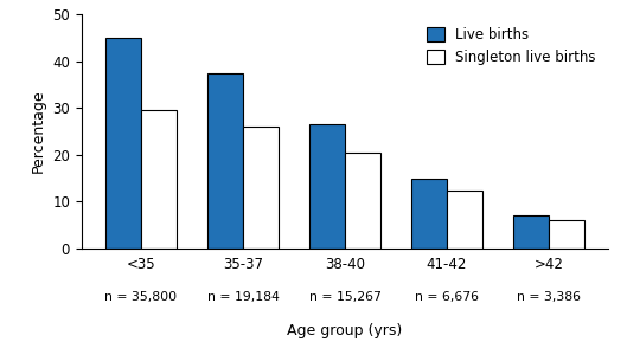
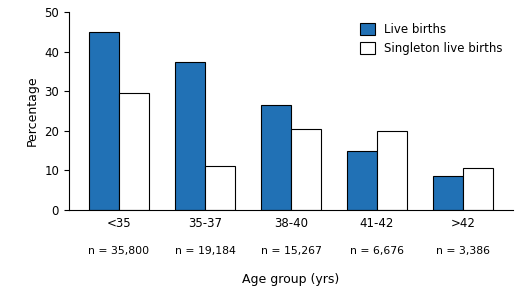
Singleton live births/35-37: 26.0 -> 11.0
Singleton live births/41-42: 12.5 -> 20.0
Live births/>42: 7.0 -> 8.5
Singleton live births/>42: 6.0 -> 10.5
